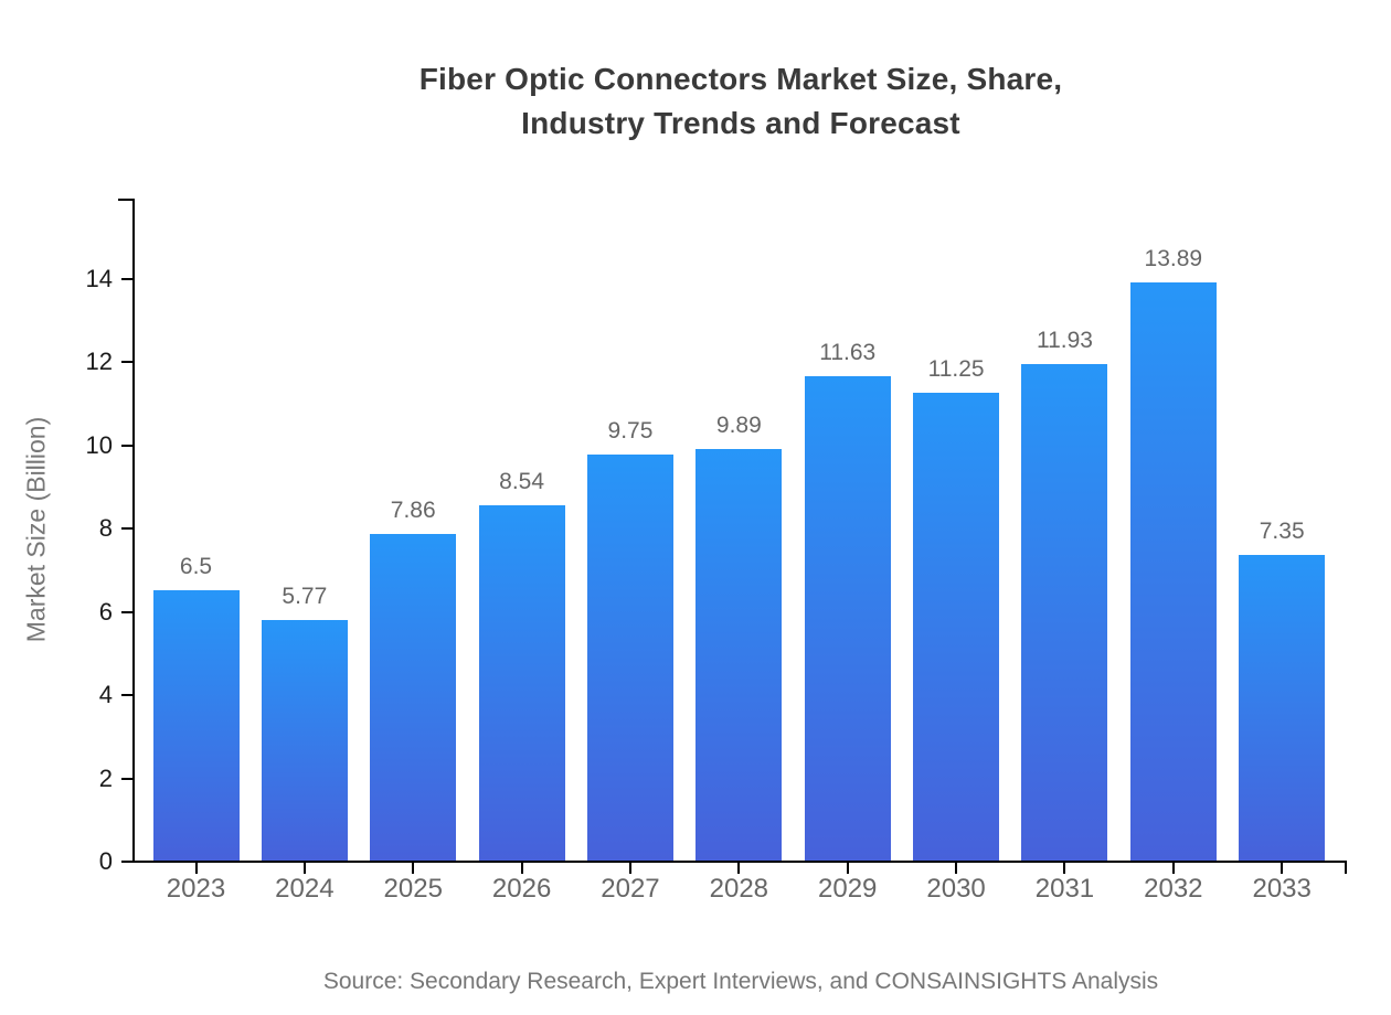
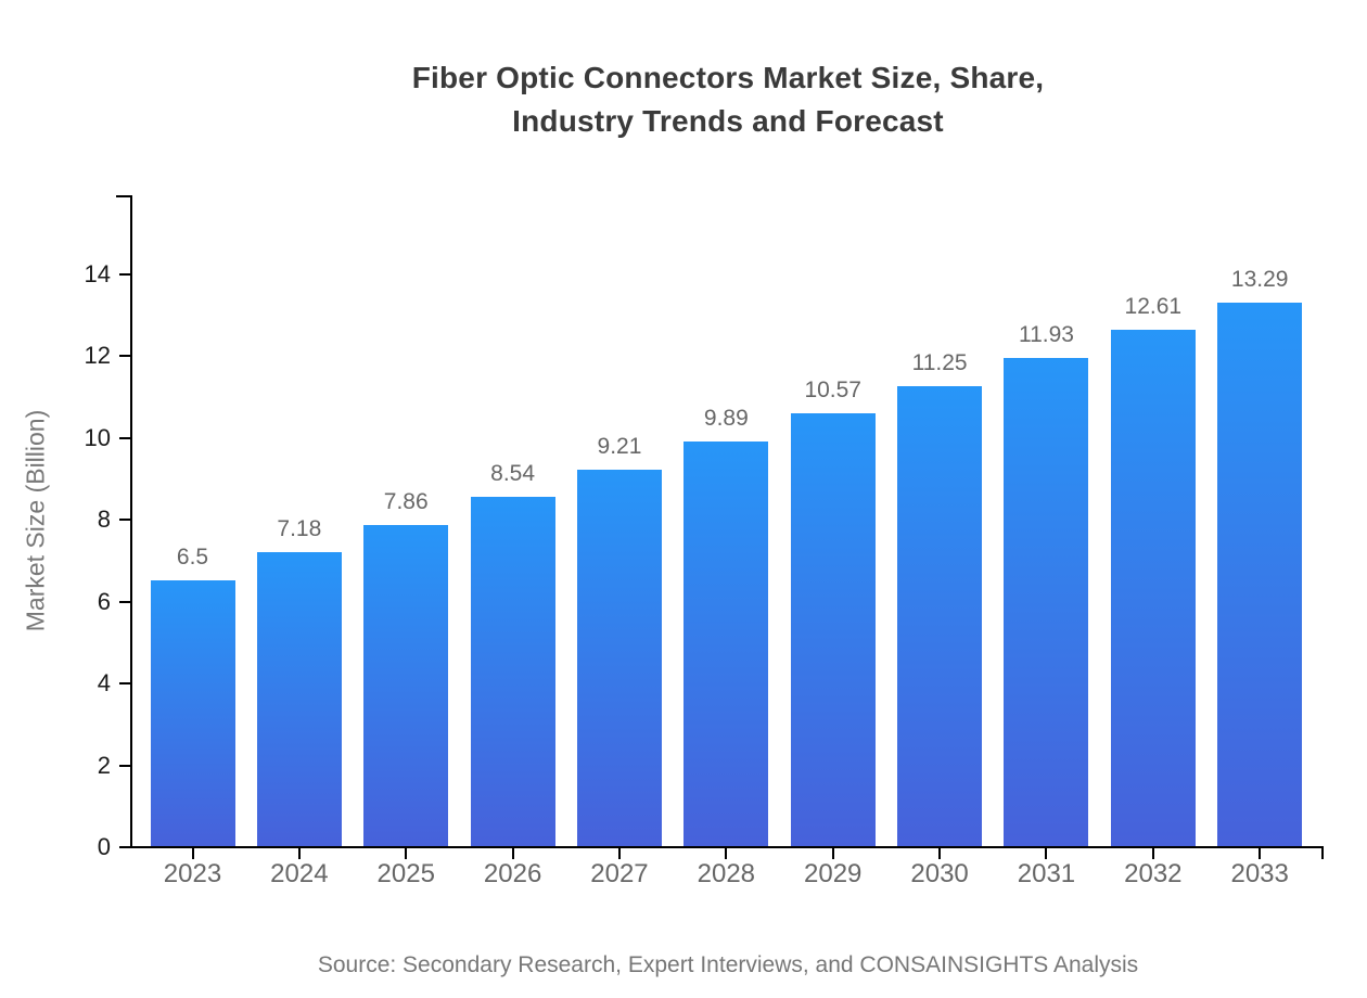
2024: 5.77 -> 7.18
2027: 9.75 -> 9.21
2029: 11.63 -> 10.57
2032: 13.89 -> 12.61
2033: 7.35 -> 13.29
